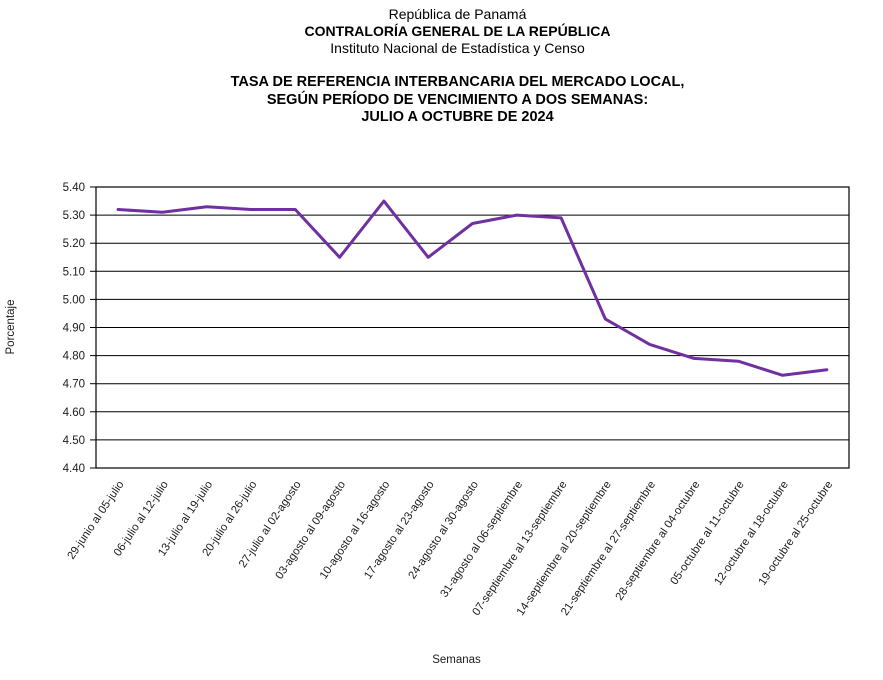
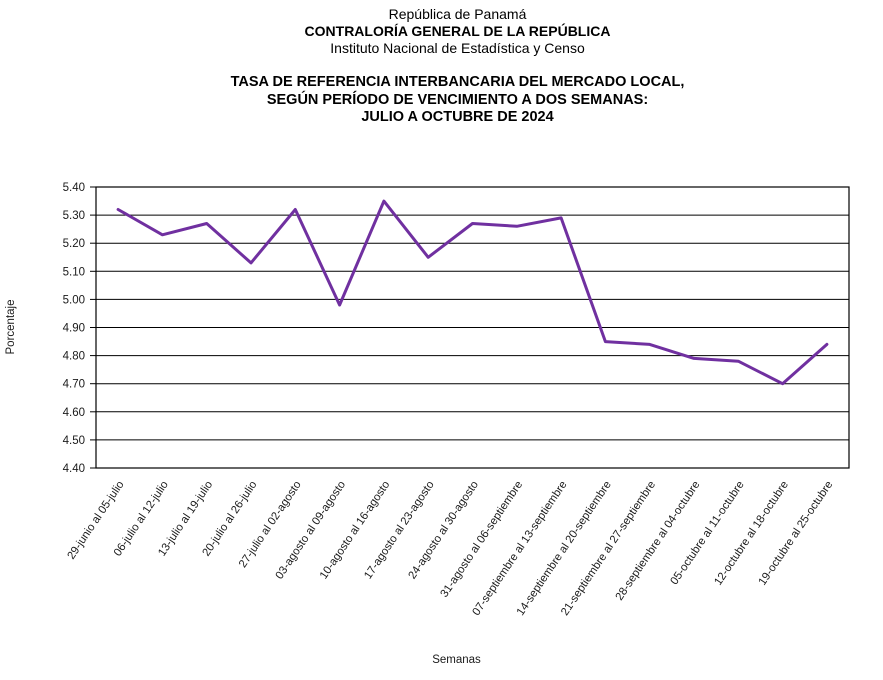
06-julio al 12-julio: 5.31 -> 5.23
13-julio al 19-julio: 5.33 -> 5.27
20-julio al 26-julio: 5.32 -> 5.13
03-agosto al 09-agosto: 5.15 -> 4.98
31-agosto al 06-septiembre: 5.30 -> 5.26
14-septiembre al 20-septiembre: 4.93 -> 4.85
12-octubre al 18-octubre: 4.73 -> 4.70
19-octubre al 25-octubre: 4.75 -> 4.84
